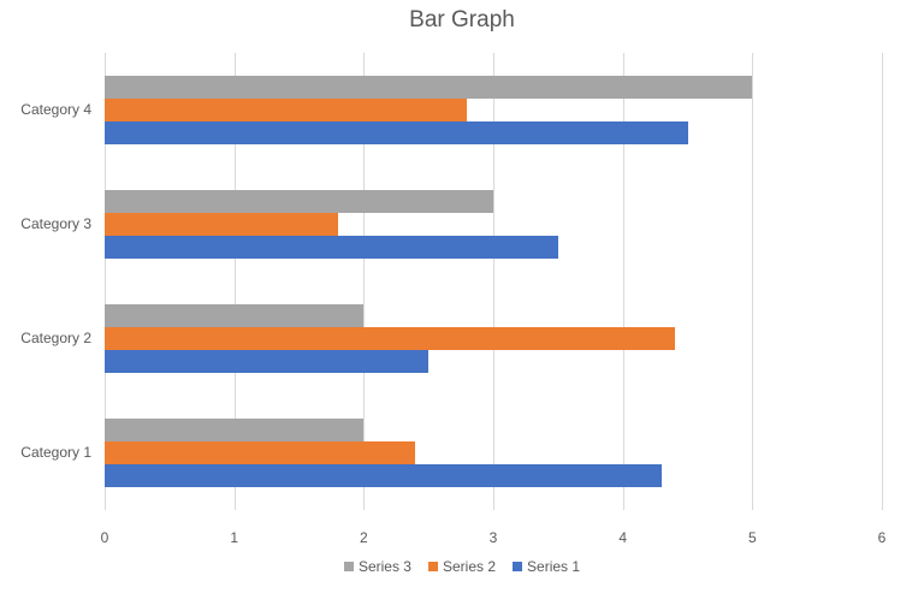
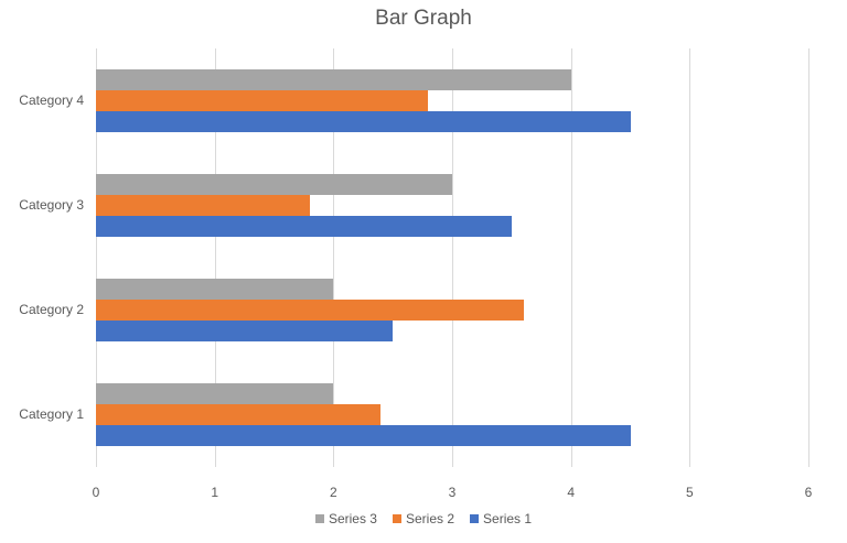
Series 1/Category 1: 4.3 -> 4.5
Series 2/Category 2: 4.4 -> 3.6
Series 3/Category 4: 5 -> 4
